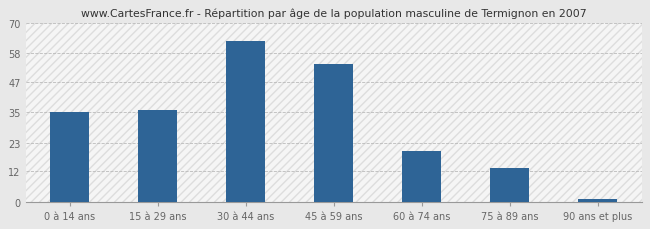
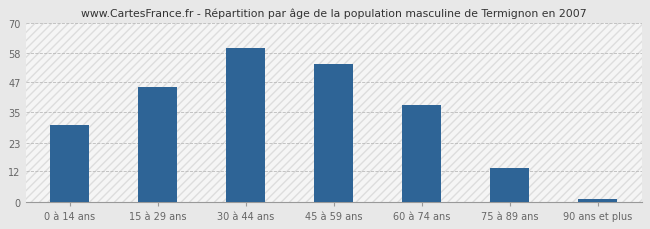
0 à 14 ans: 35 -> 30
15 à 29 ans: 36 -> 45
30 à 44 ans: 63 -> 60
60 à 74 ans: 20 -> 38
